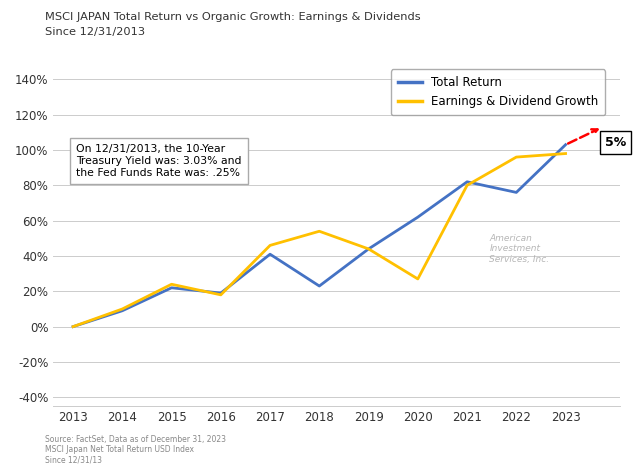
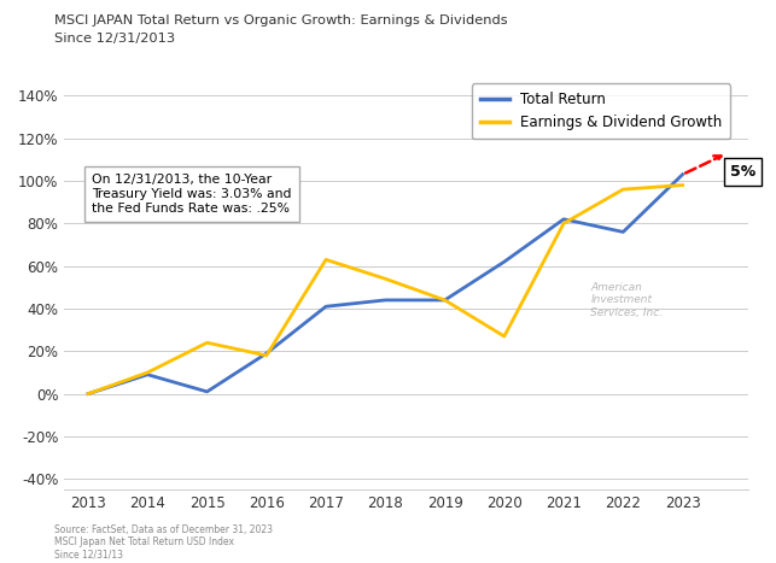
Total Return/2015: 22% -> 1%
Earnings & Dividend Growth/2017: 46% -> 63%
Total Return/2018: 23% -> 44%
